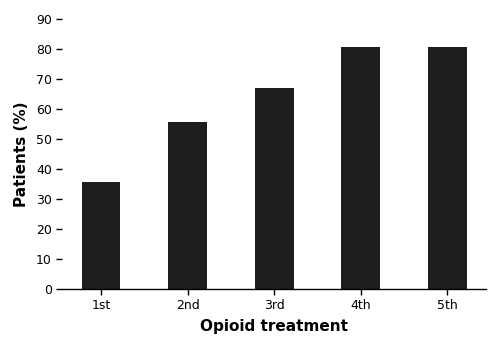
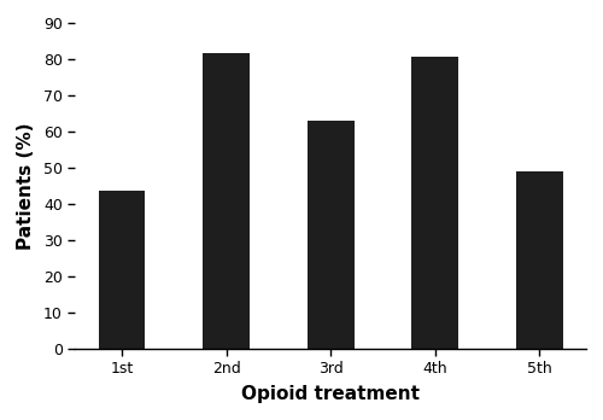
1st: 35.5 -> 43.5
2nd: 55.5 -> 81.5
3rd: 67.0 -> 63.0
5th: 80.5 -> 49.0
